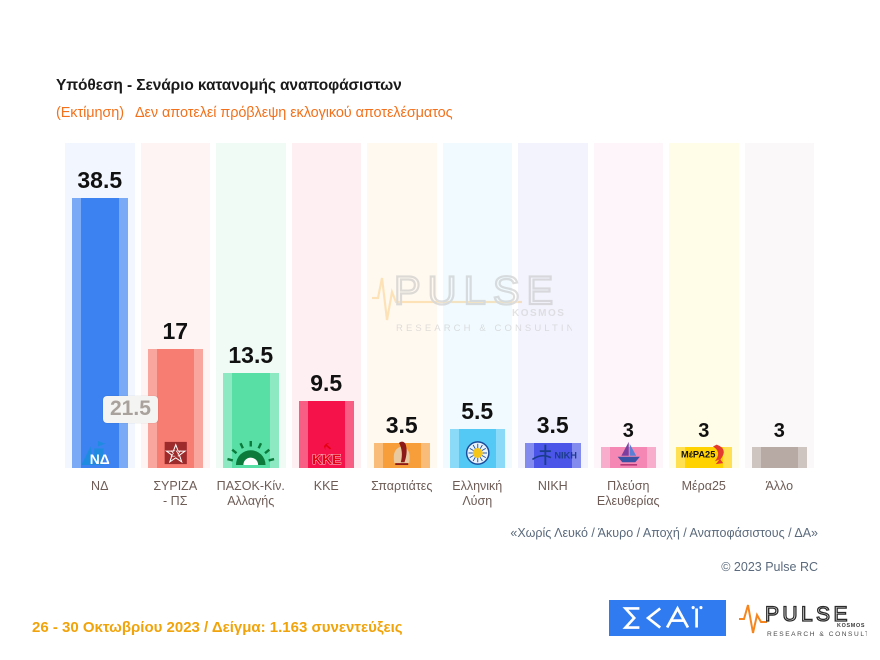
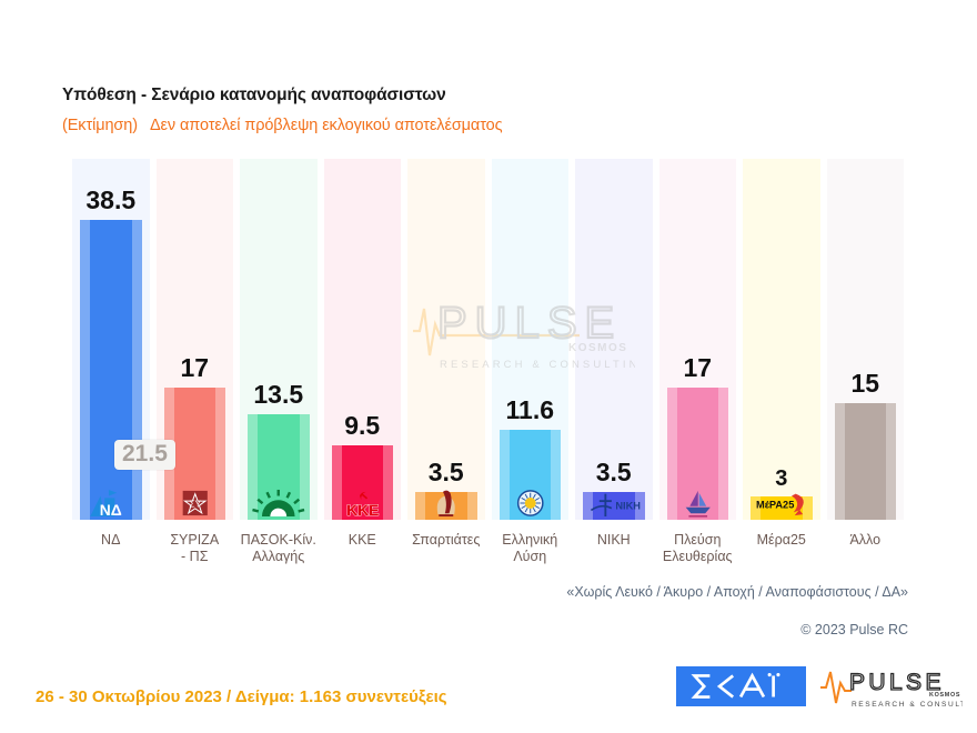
Ελληνική Λύση: 5.5 -> 11.6
Πλεύση Ελευθερίας: 3 -> 17
Άλλο: 3 -> 15
